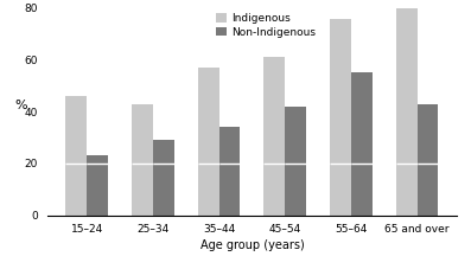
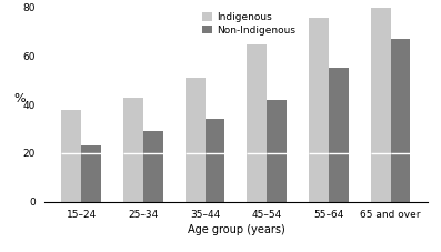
Indigenous/15–24: 46 -> 38
Indigenous/35–44: 57 -> 51
Indigenous/45–54: 61 -> 65
Non-Indigenous/65 and over: 43 -> 67
